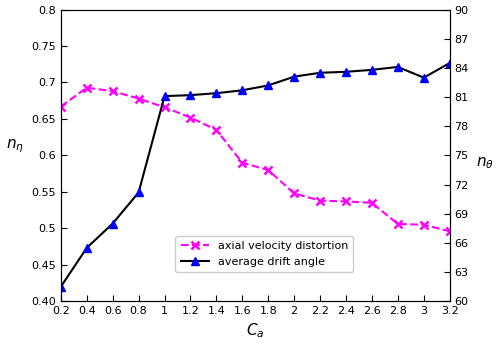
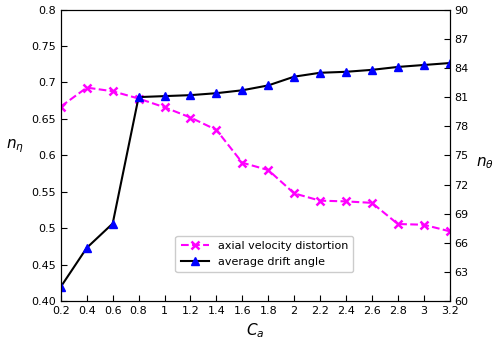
average drift angle/0.8: 71.2 -> 81.0
average drift angle/3: 83.0 -> 84.3
